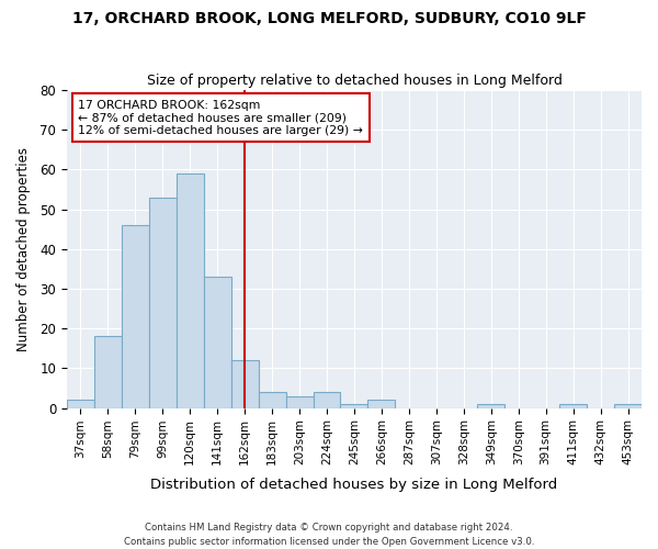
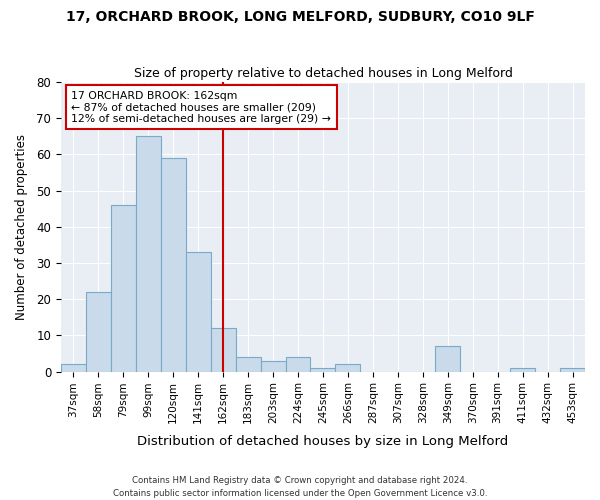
58sqm: 18 -> 22
99sqm: 53 -> 65
349sqm: 1 -> 7
